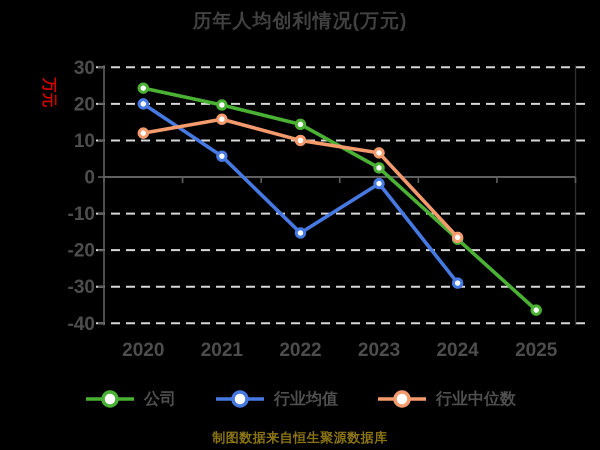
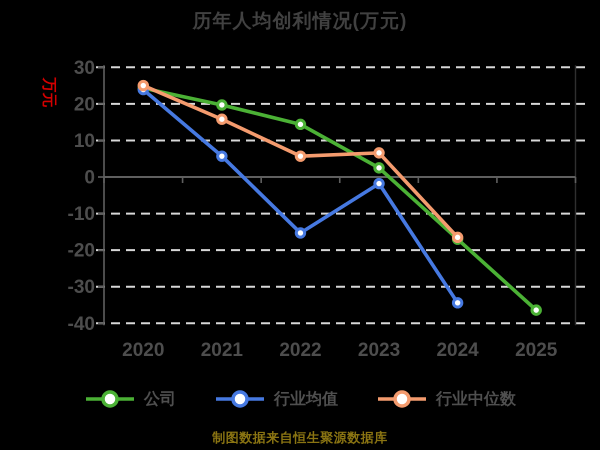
行业均值/2020: 20 -> 24
行业中位数/2020: 12 -> 25
行业中位数/2022: 10 -> 6
行业均值/2024: -29 -> -34
